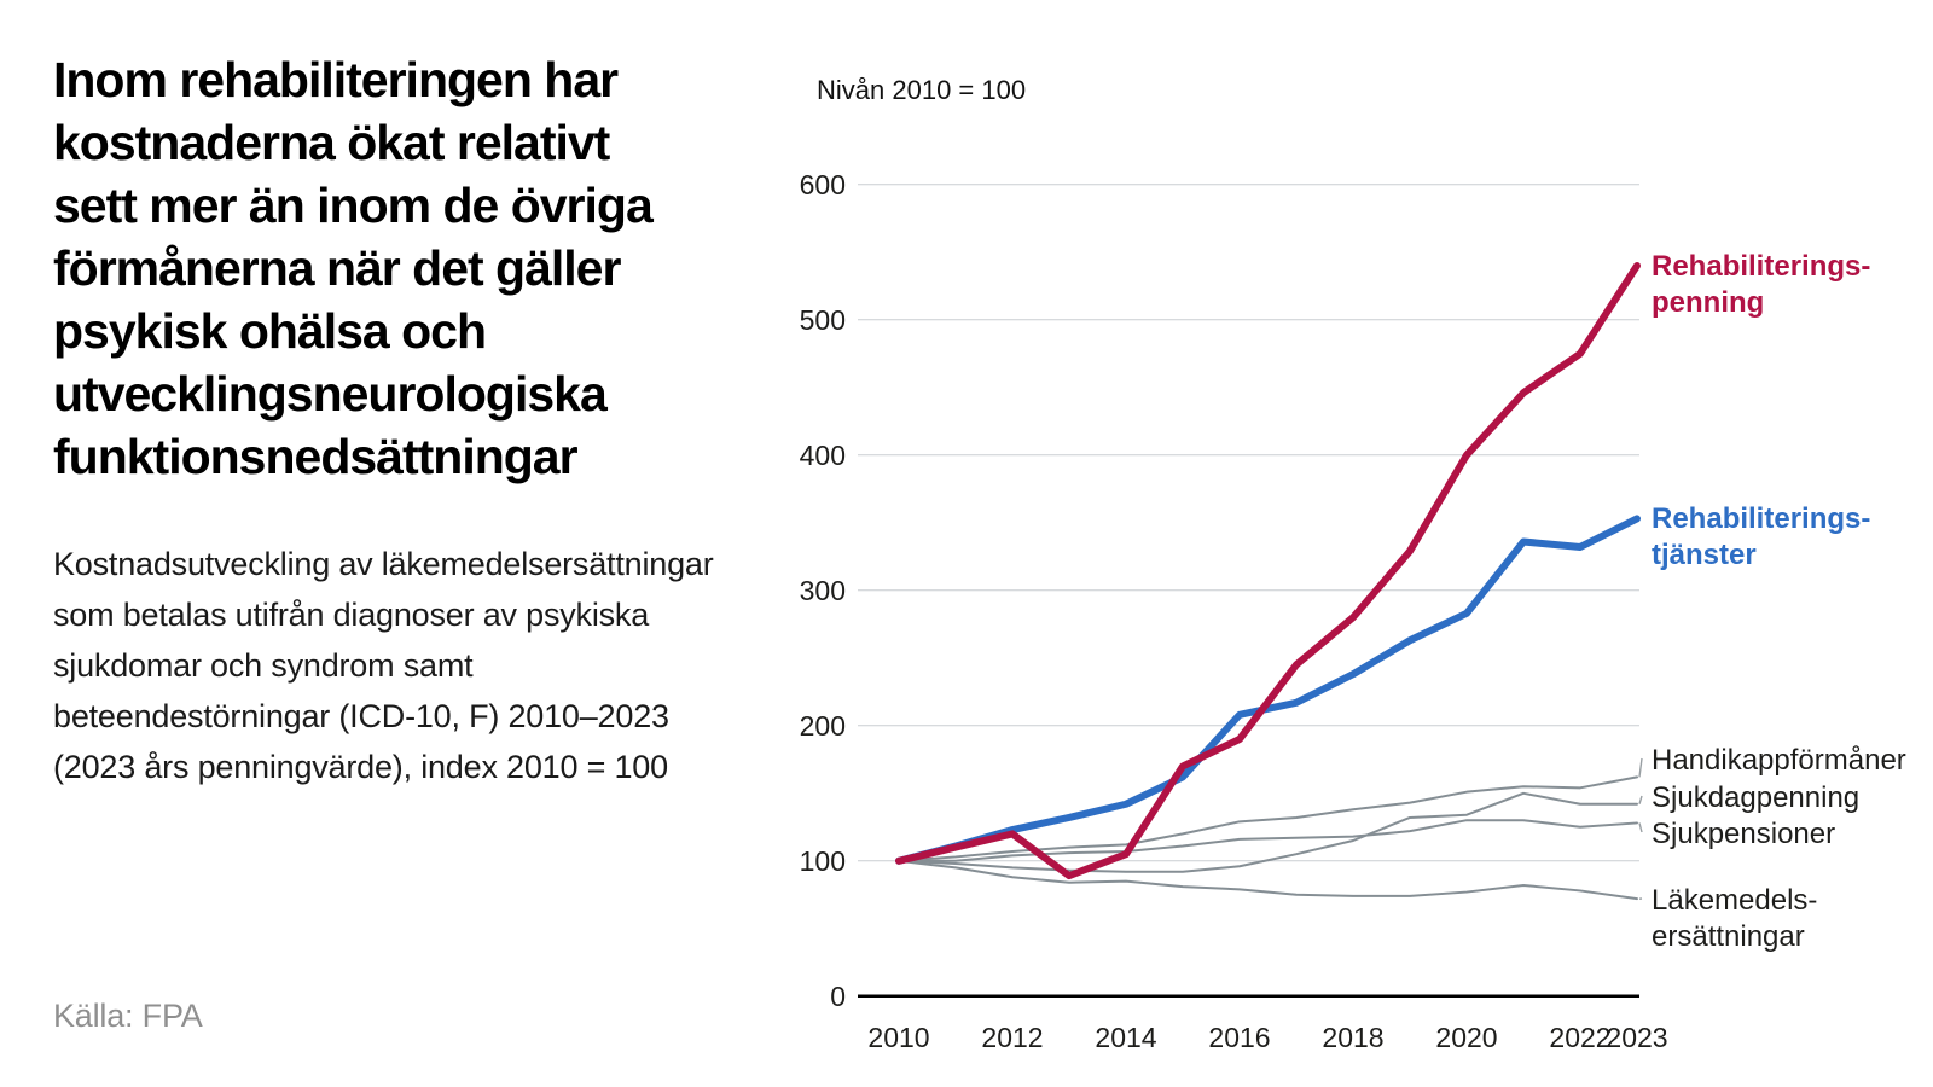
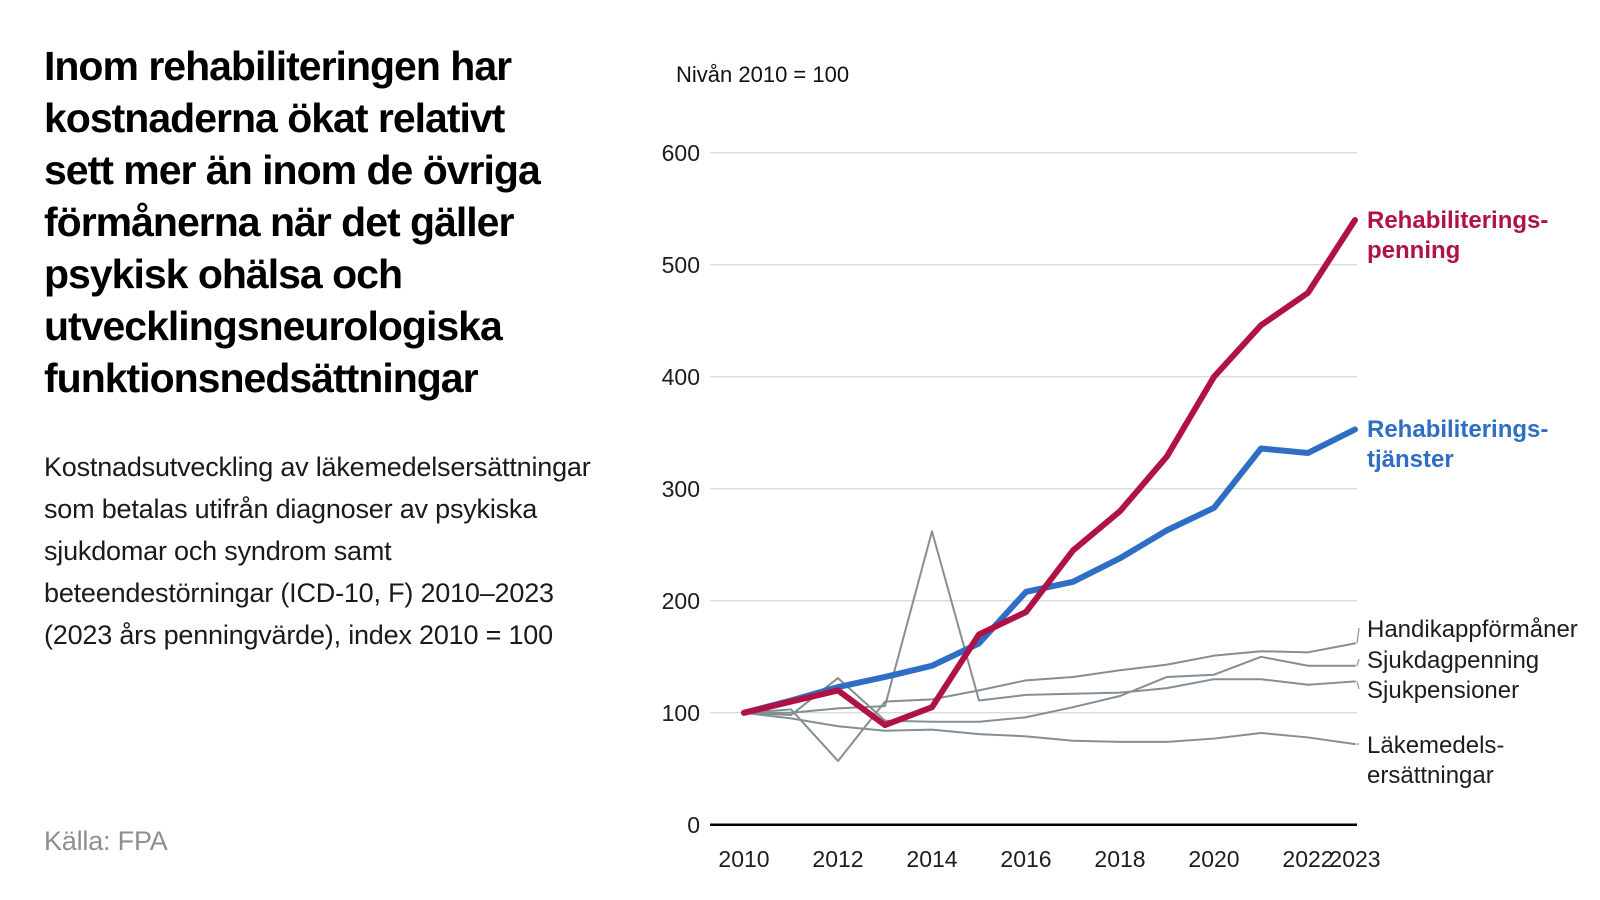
Handikappförmåner/2012: 107 -> 57
Sjukdagpenning/2012: 95 -> 131
Sjukpensioner/2014: 107 -> 262
